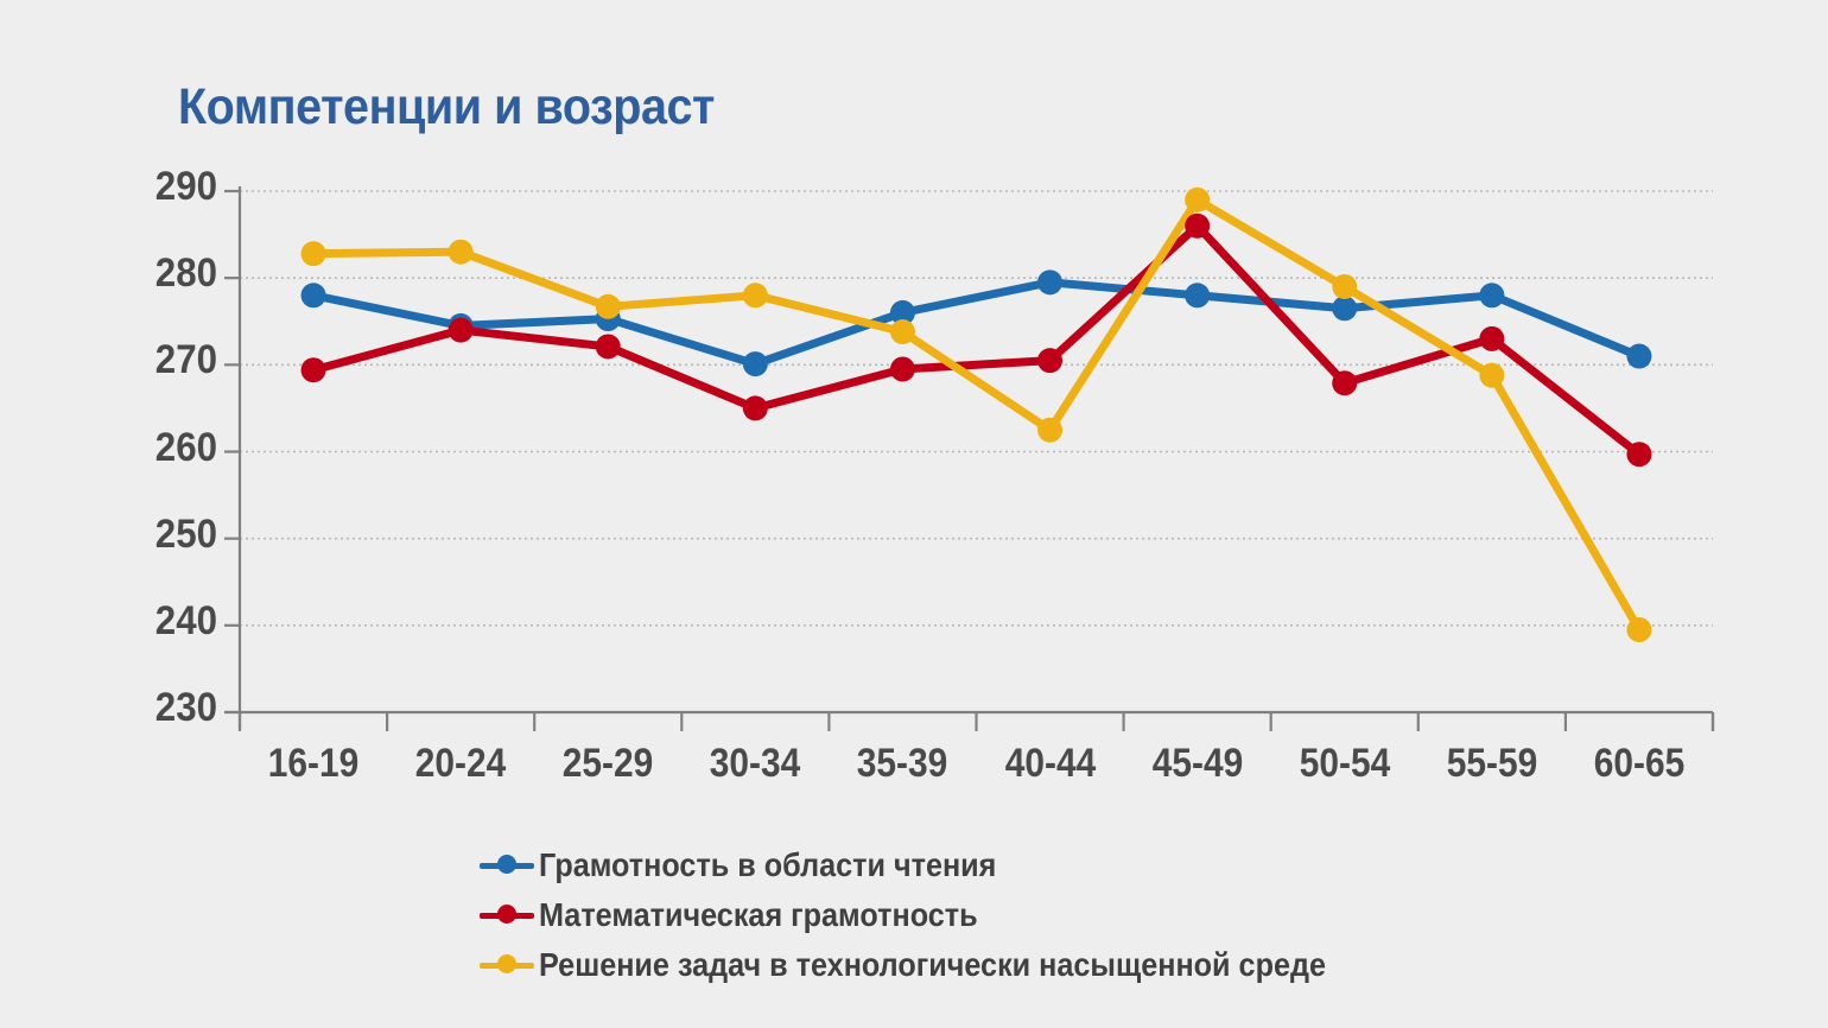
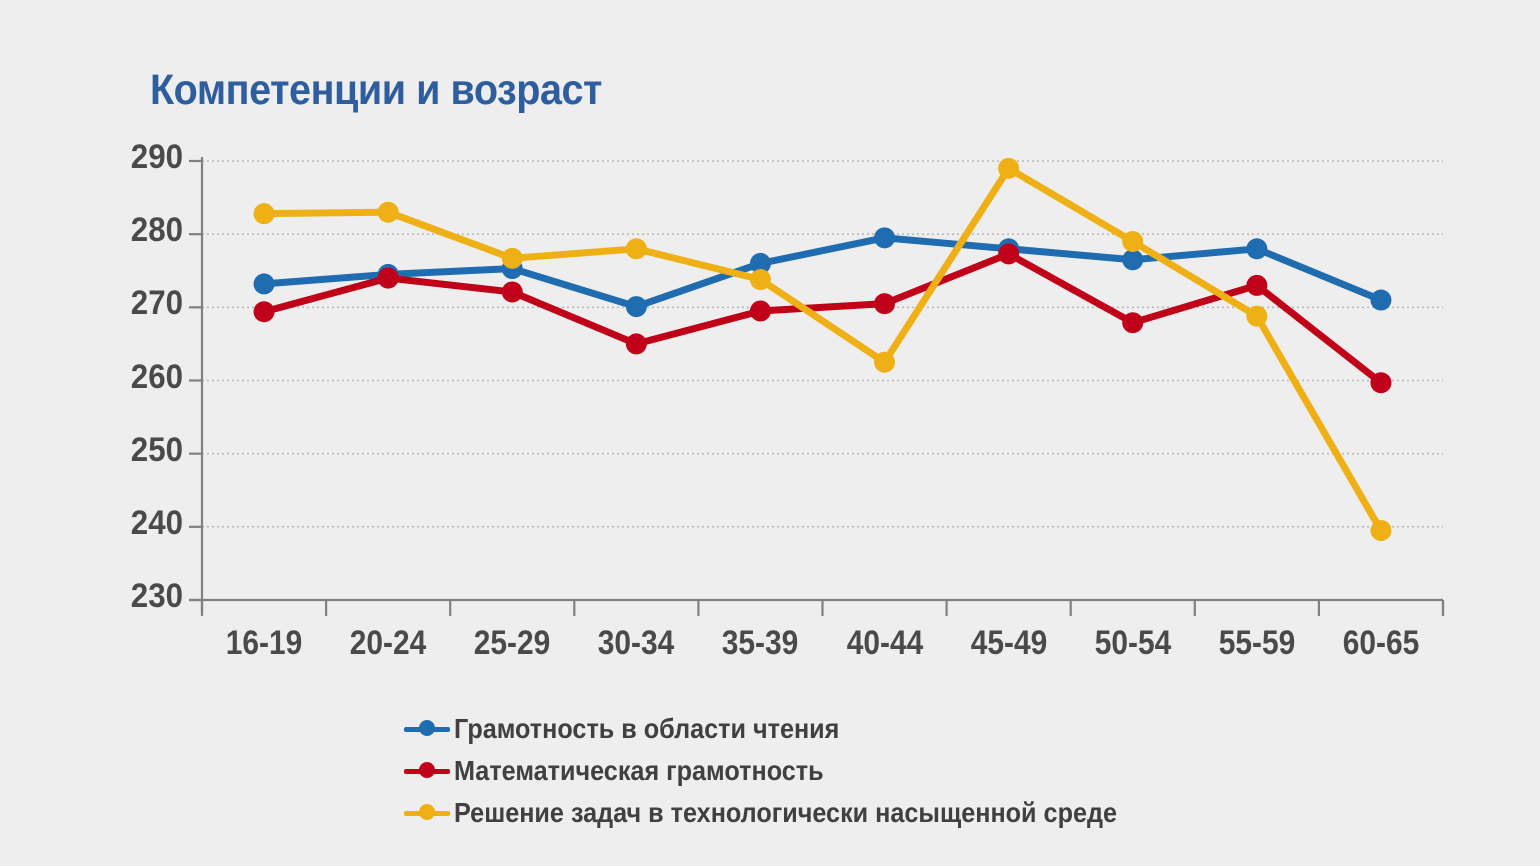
Грамотность в области чтения/16-19: 278 -> 273
Математическая грамотность/45-49: 286 -> 277
